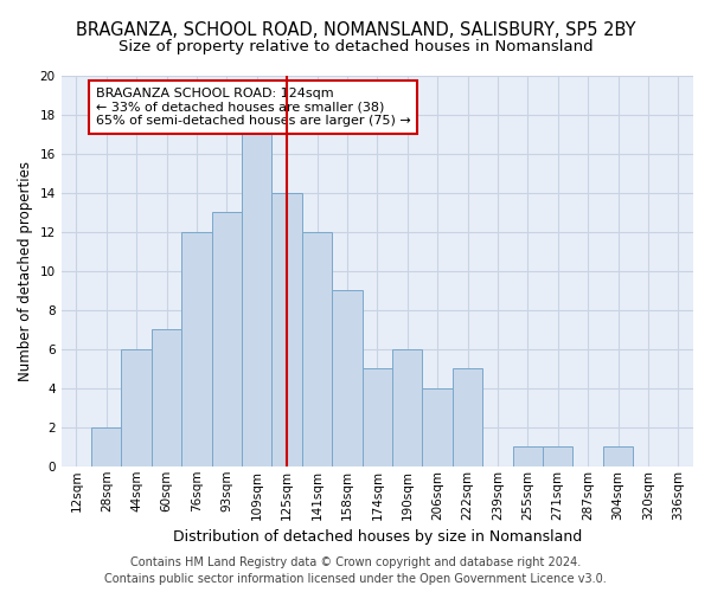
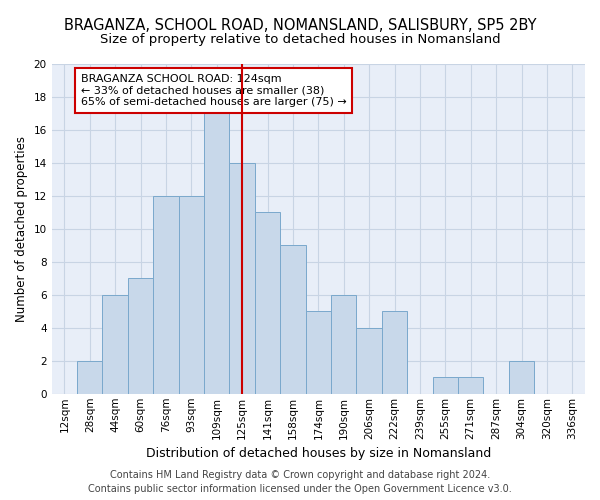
93sqm: 13 -> 12
141sqm: 12 -> 11
304sqm: 1 -> 2
